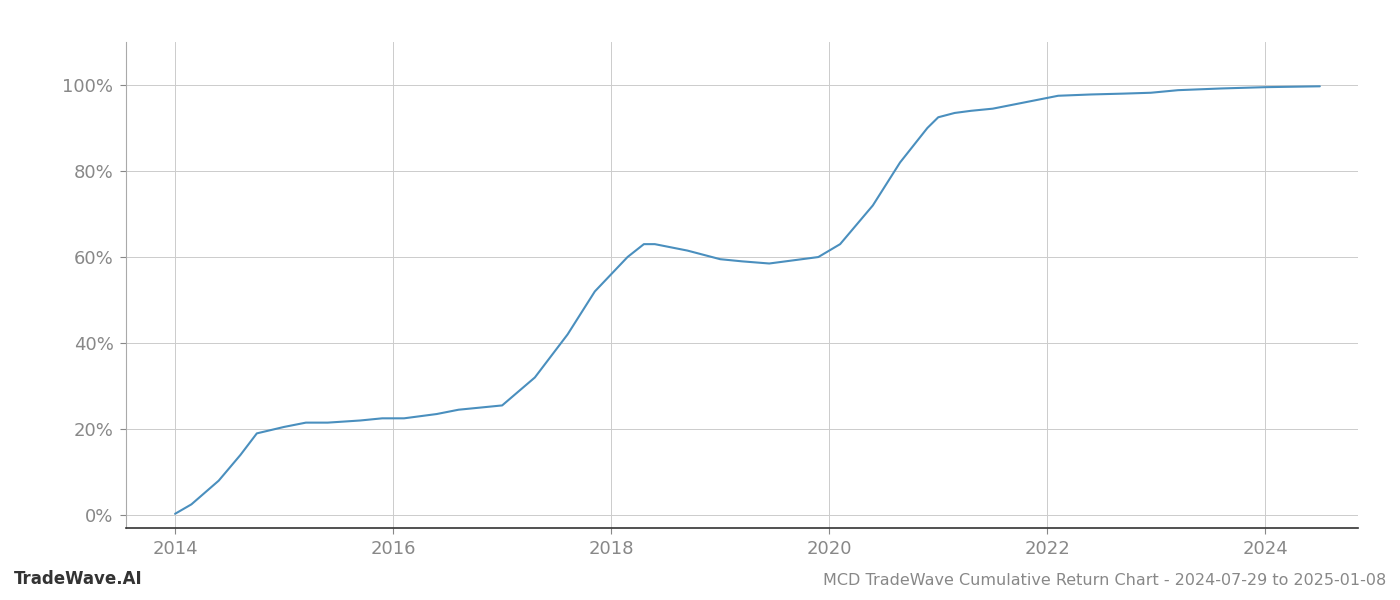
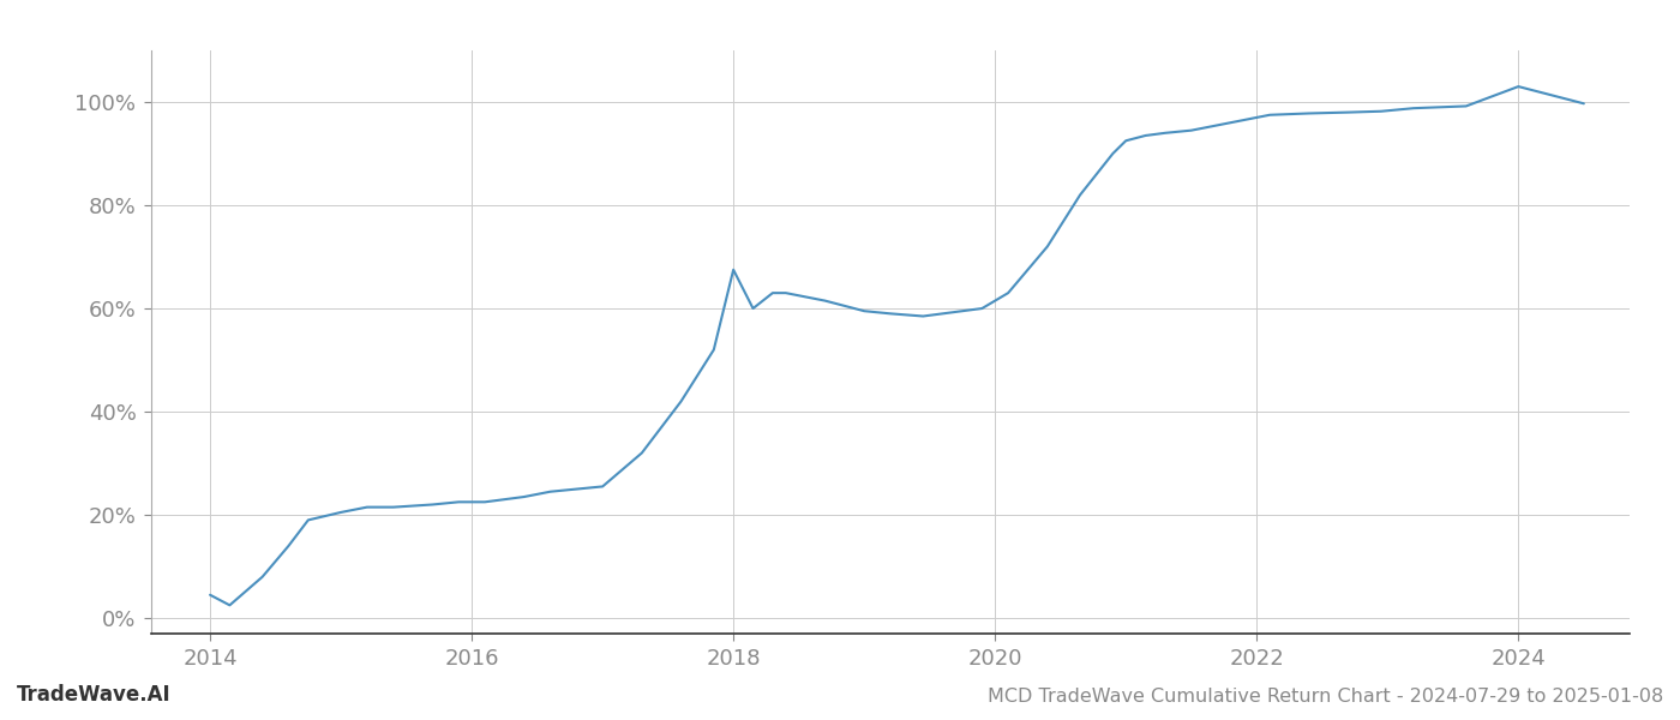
2014: 0.3% -> 4.5%
2018: 56.0% -> 67.5%
2024: 99.5% -> 103.0%
